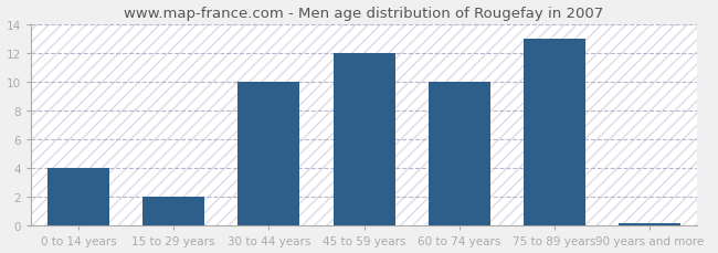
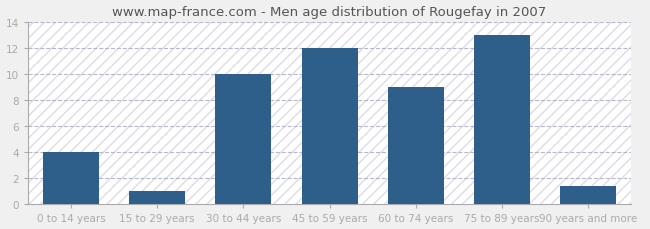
15 to 29 years: 2.0 -> 1.0
60 to 74 years: 10.0 -> 9.0
90 years and more: 0.2 -> 1.4
